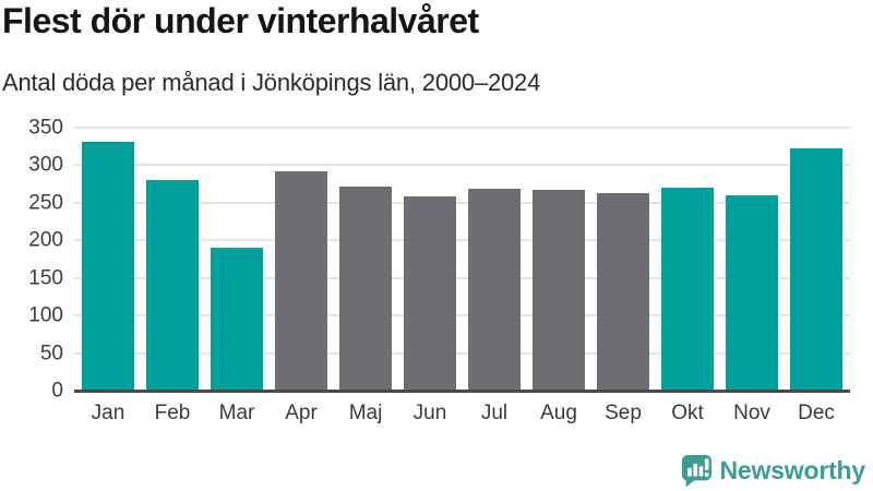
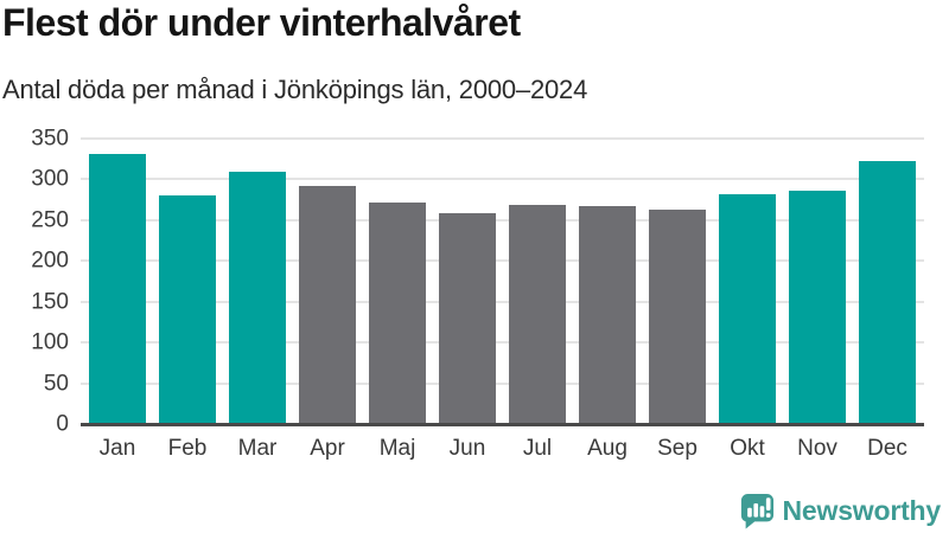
Mar: 190 -> 310
Okt: 270 -> 280
Nov: 260 -> 290
